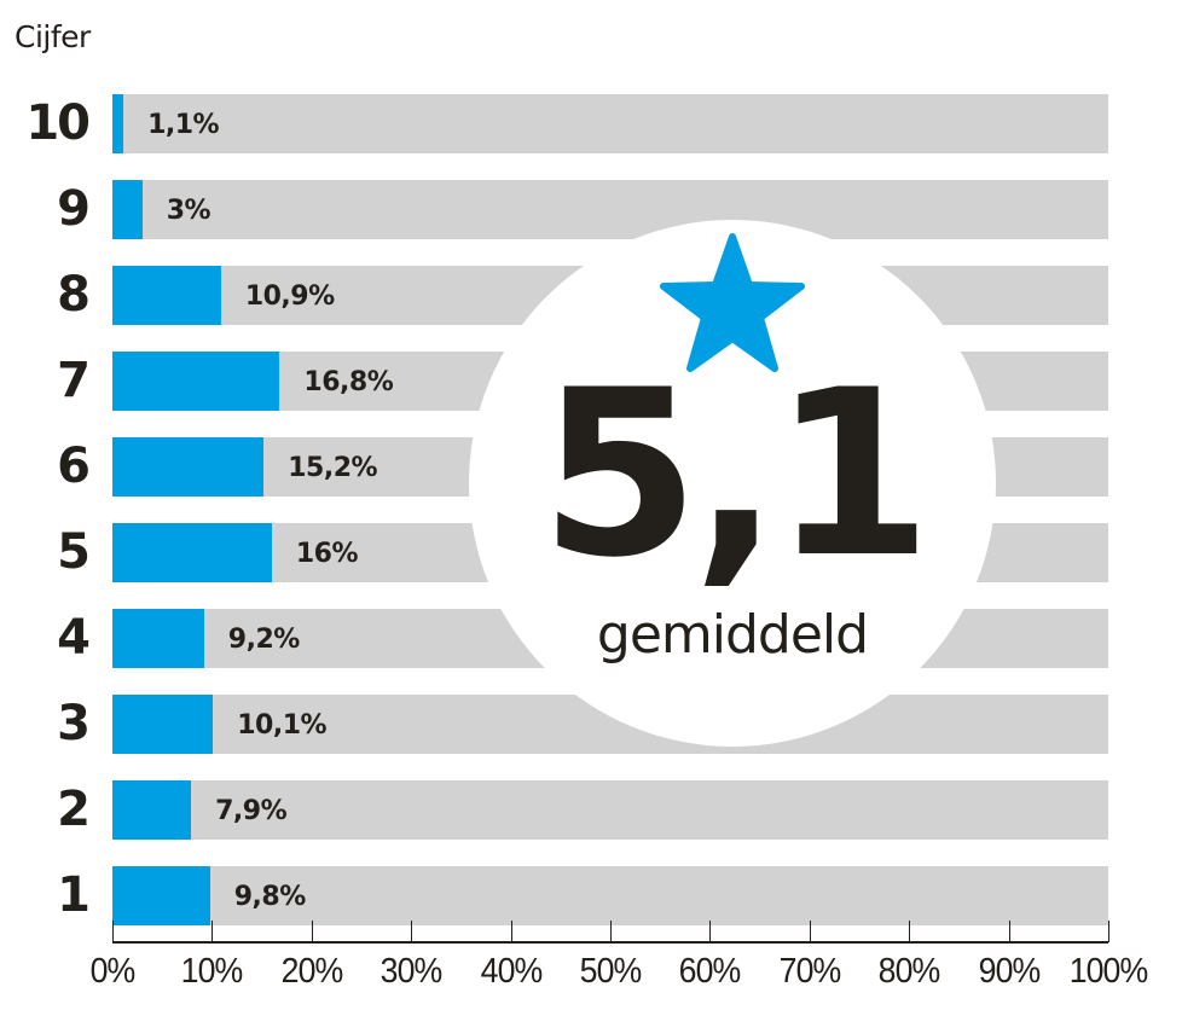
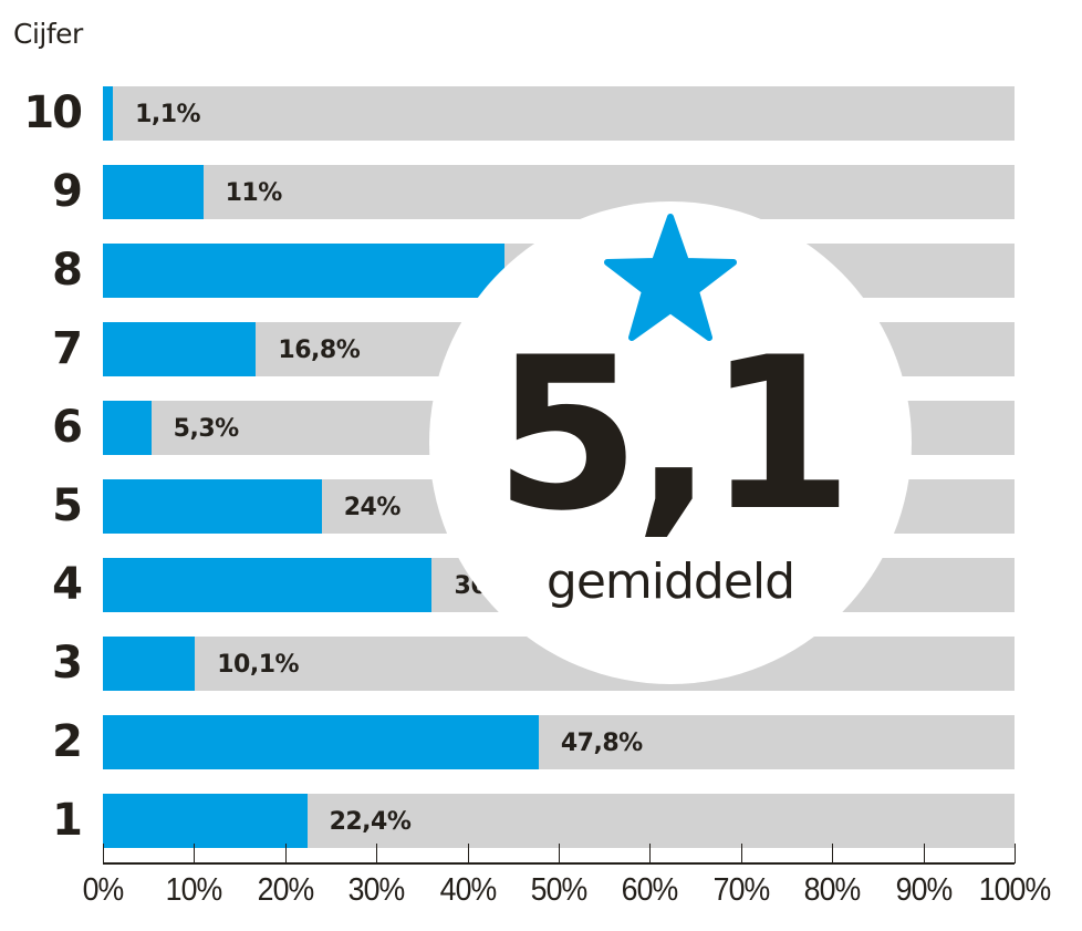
9: 3% -> 11%
8: 10,9% -> 44,0%
6: 15,2% -> 5,3%
5: 16% -> 24%
4: 9,2% -> 36,1%
2: 7,9% -> 47,8%
1: 9,8% -> 22,4%
